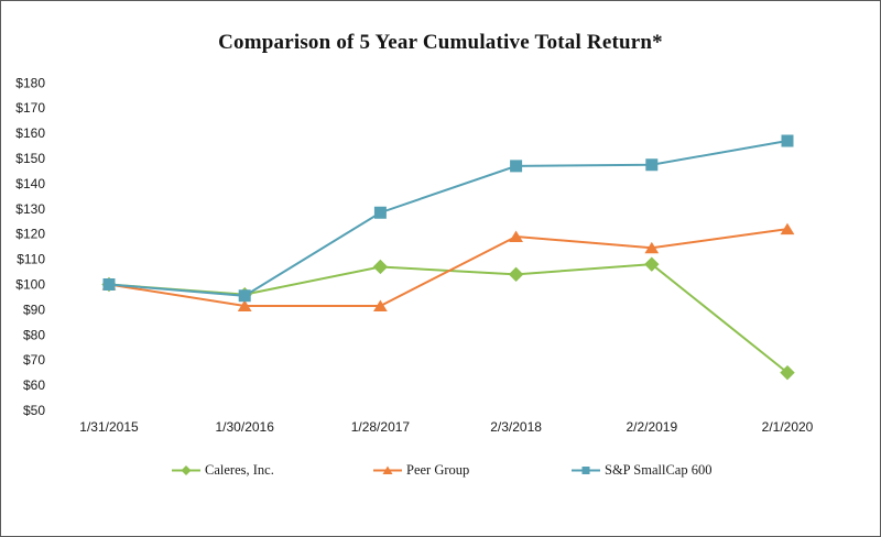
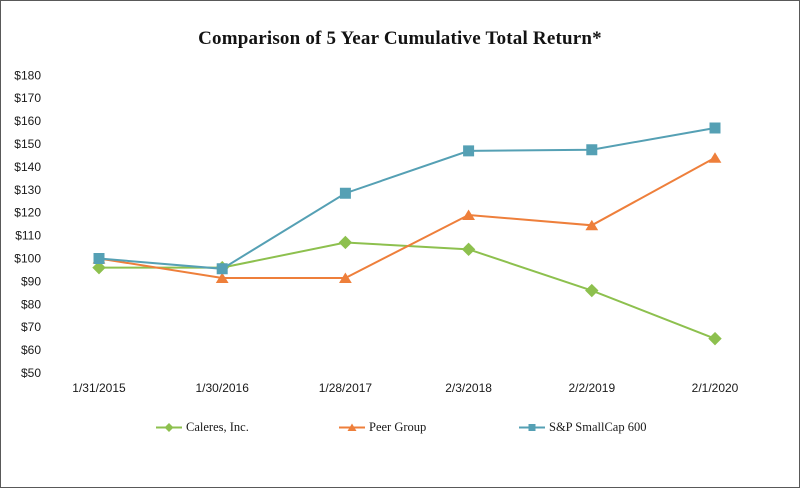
Caleres, Inc./1/31/2015: $100 -> $96
Caleres, Inc./2/2/2019: $108 -> $86
Peer Group/2/1/2020: $122 -> $144
